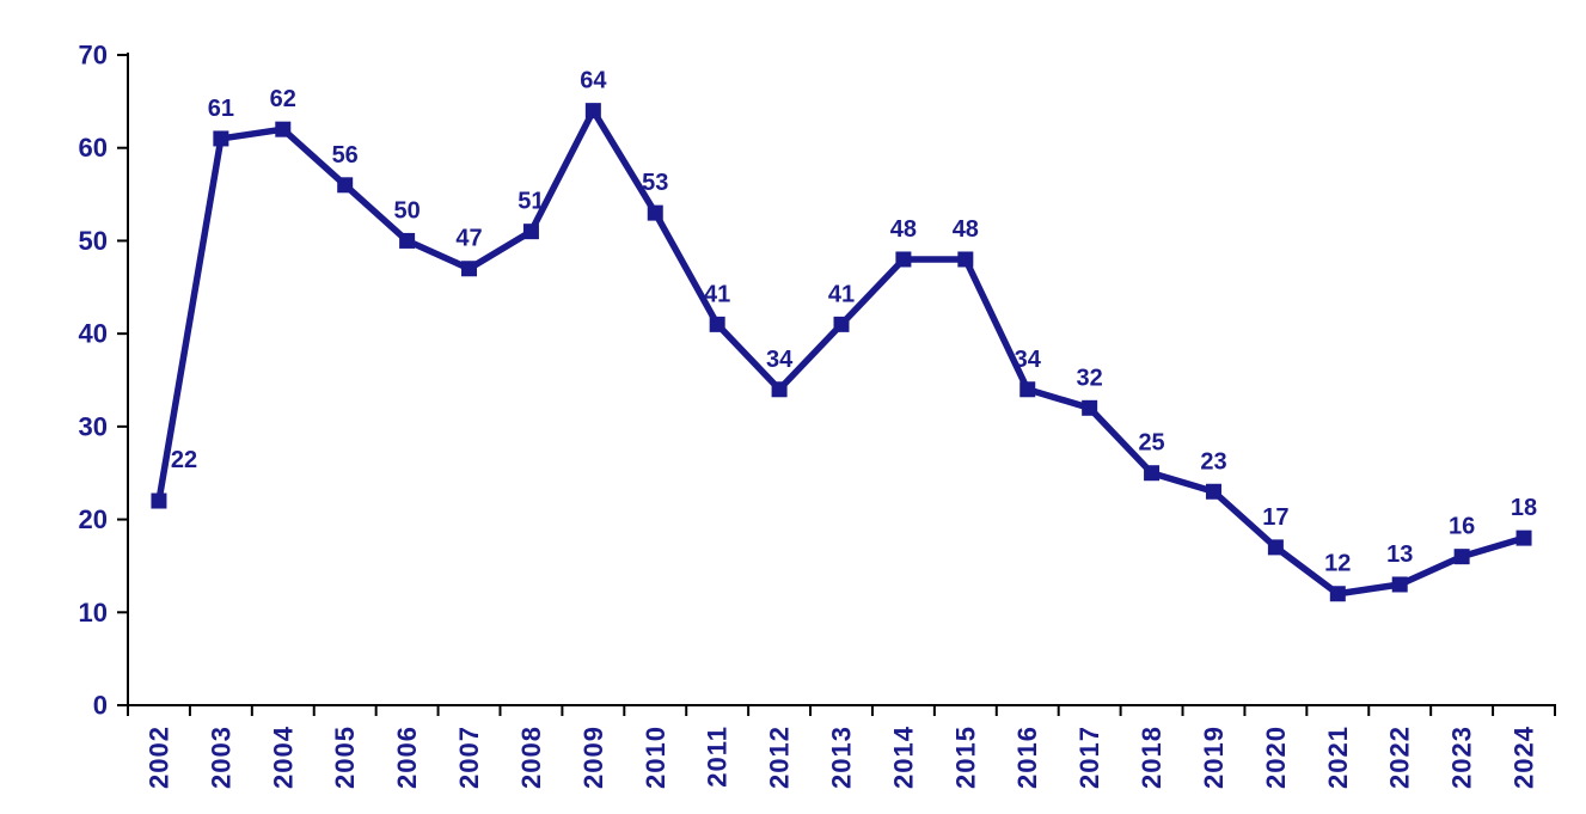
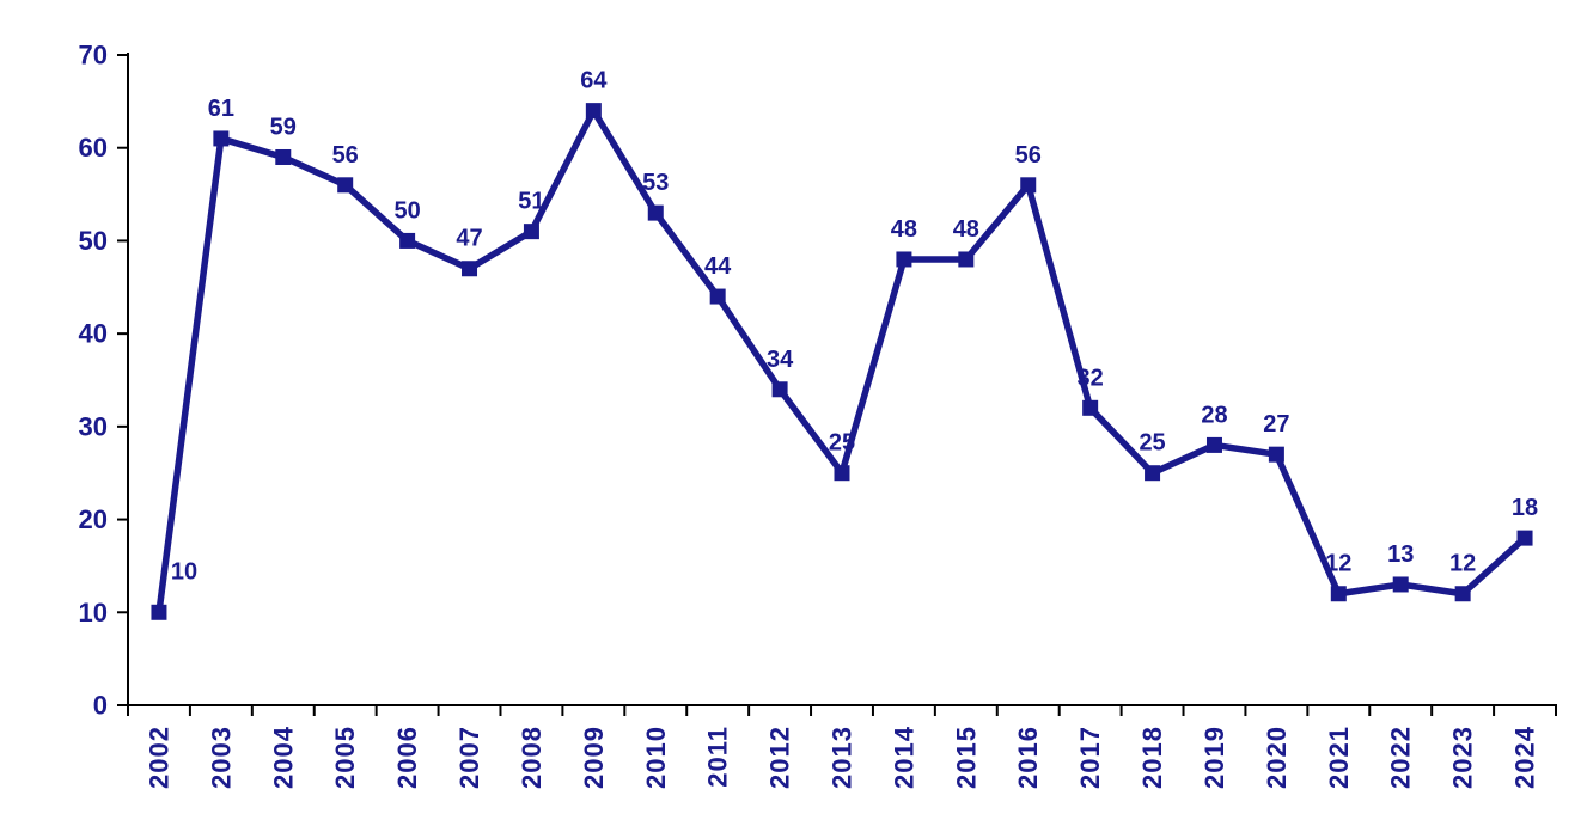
2002: 22 -> 10
2004: 62 -> 59
2011: 41 -> 44
2013: 41 -> 25
2016: 34 -> 56
2019: 23 -> 28
2020: 17 -> 27
2023: 16 -> 12
